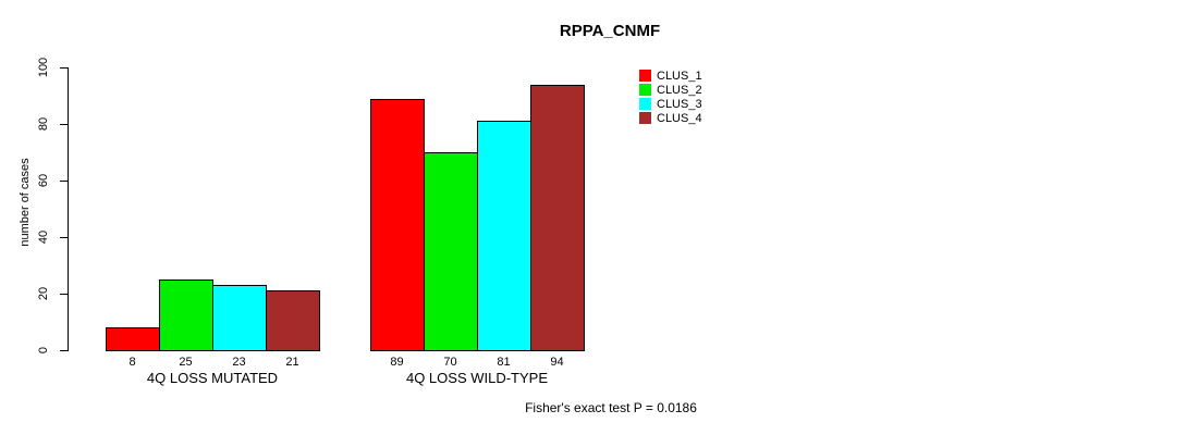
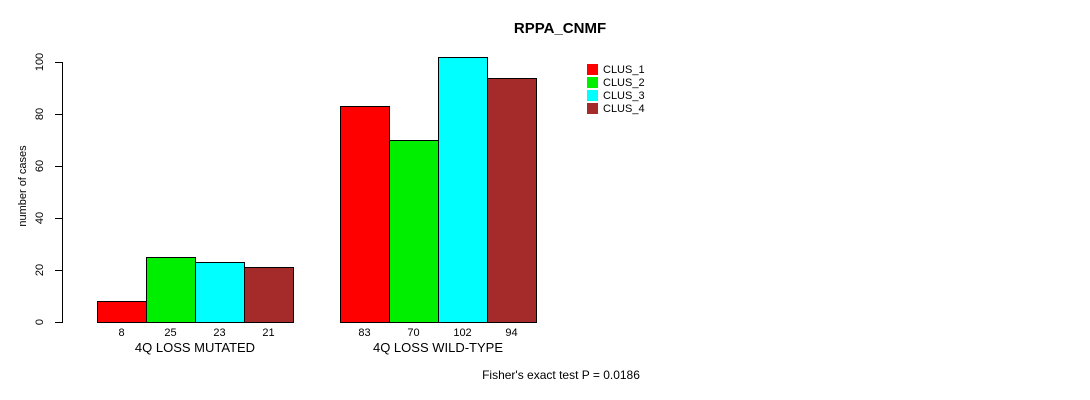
CLUS_1/4Q LOSS WILD-TYPE: 89 -> 83
CLUS_3/4Q LOSS WILD-TYPE: 81 -> 102
